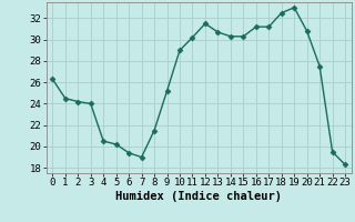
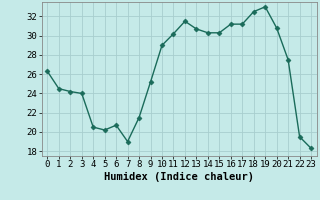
6: 19.4 -> 20.7
